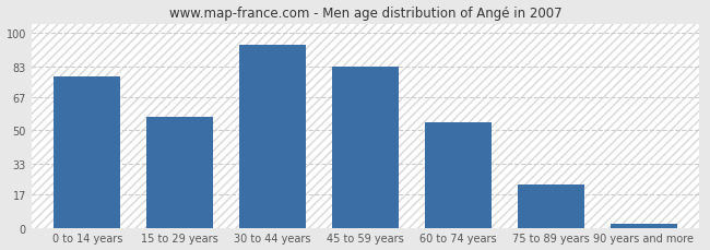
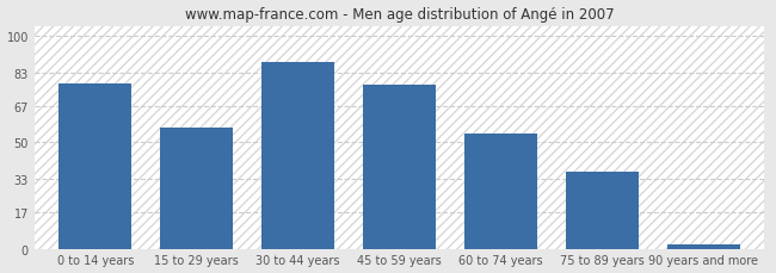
30 to 44 years: 94 -> 88
45 to 59 years: 83 -> 77
75 to 89 years: 22 -> 36
